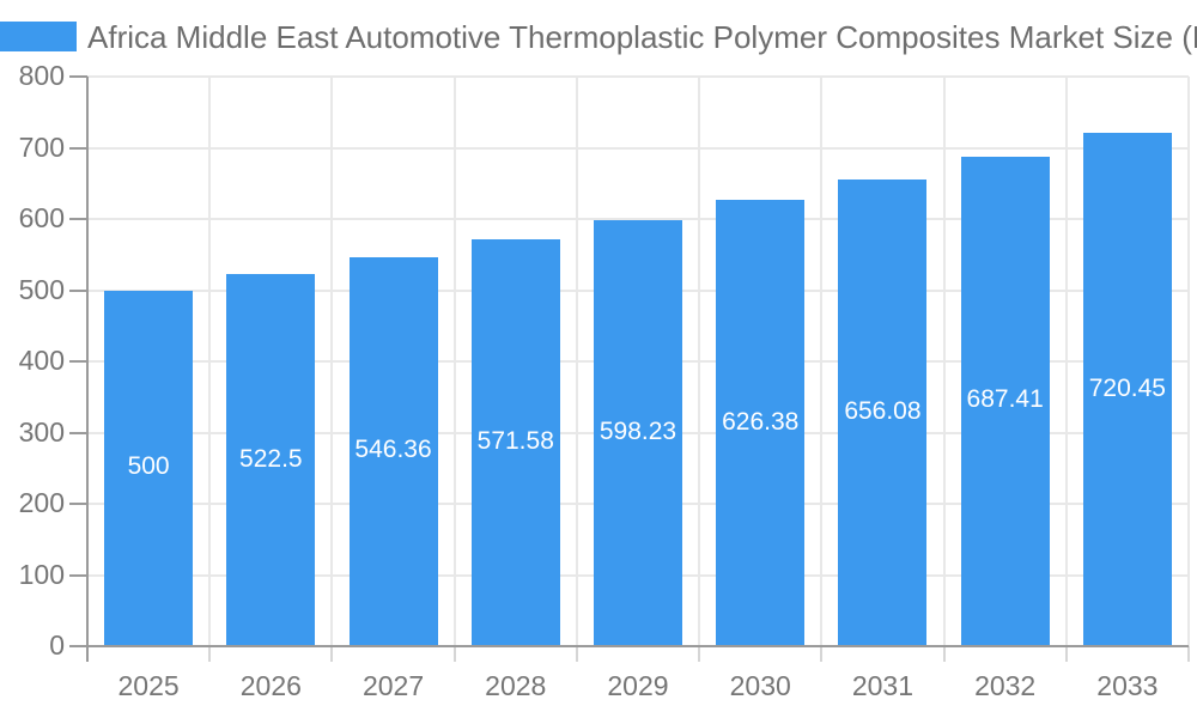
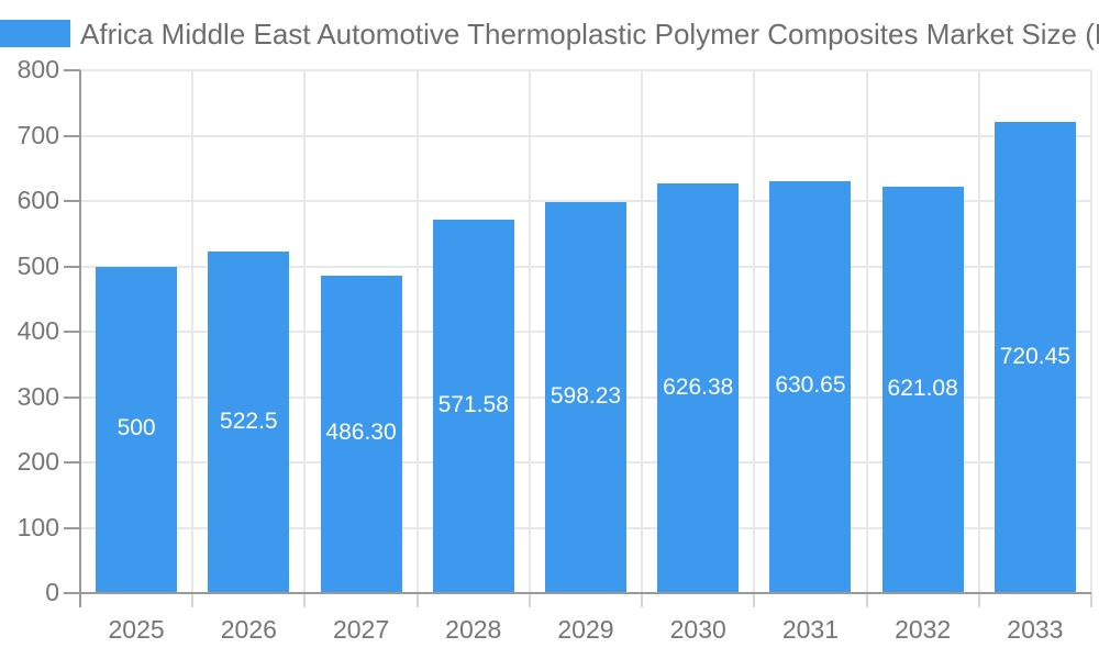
2027: 546.36 -> 486.30
2031: 656.08 -> 630.65
2032: 687.41 -> 621.08
